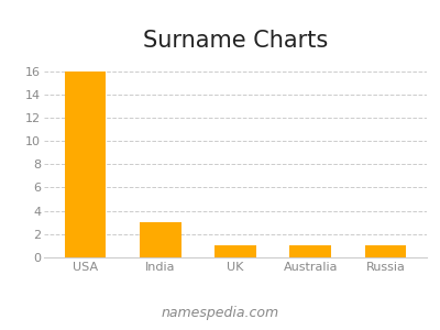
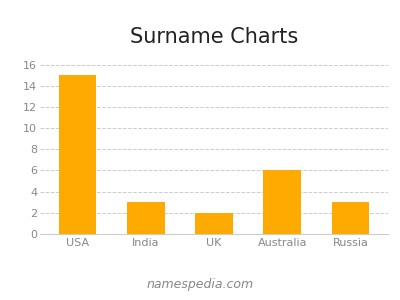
USA: 16 -> 15
UK: 1 -> 2
Australia: 1 -> 6
Russia: 1 -> 3
